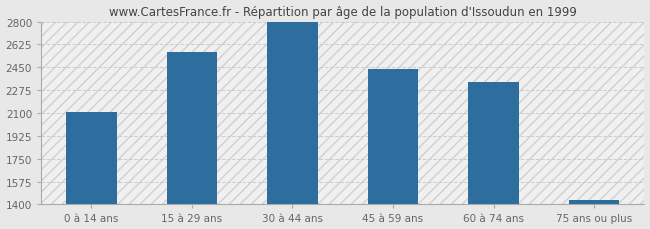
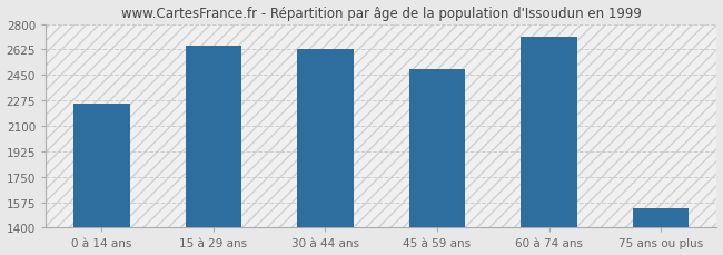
0 à 14 ans: 2110 -> 2250
15 à 29 ans: 2570 -> 2650
30 à 44 ans: 2800 -> 2630
45 à 59 ans: 2440 -> 2490
60 à 74 ans: 2340 -> 2710
75 ans ou plus: 1430 -> 1530
